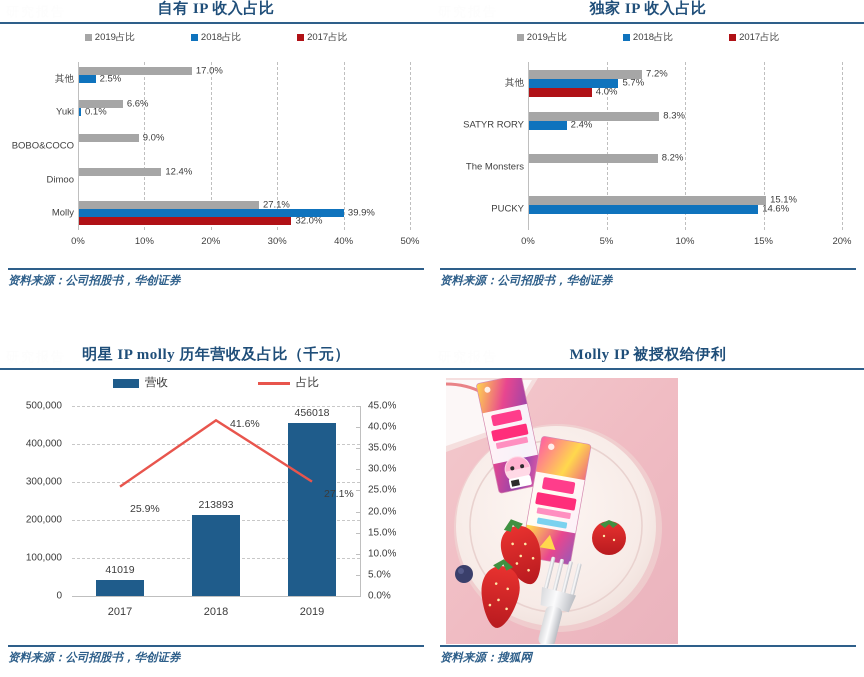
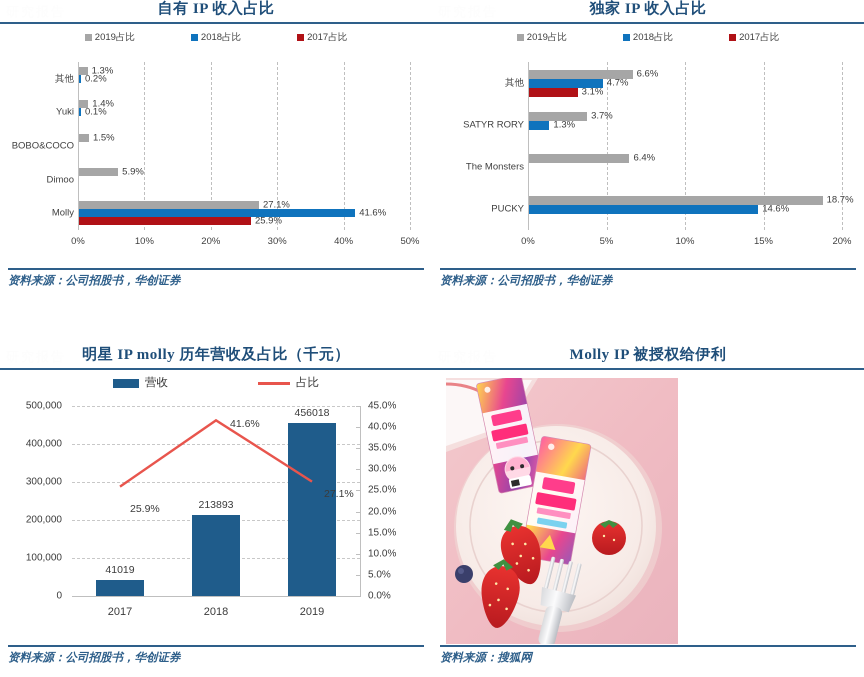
自有 IP 收入占比/2018占比/Molly: 39.9% -> 41.6%
自有 IP 收入占比/2017占比/Molly: 32.0% -> 25.9%
自有 IP 收入占比/2019占比/Dimoo: 12.4% -> 5.9%
自有 IP 收入占比/2019占比/BOBO&COCO: 9.0% -> 1.5%
自有 IP 收入占比/2019占比/Yuki: 6.6% -> 1.4%
自有 IP 收入占比/2019占比/其他: 17.0% -> 1.3%
自有 IP 收入占比/2018占比/其他: 2.5% -> 0.2%
独家 IP 收入占比/2019占比/PUCKY: 15.1% -> 18.7%
独家 IP 收入占比/2019占比/The Monsters: 8.2% -> 6.4%
独家 IP 收入占比/2019占比/SATYR RORY: 8.3% -> 3.7%
独家 IP 收入占比/2018占比/SATYR RORY: 2.4% -> 1.3%
独家 IP 收入占比/2019占比/其他: 7.2% -> 6.6%
独家 IP 收入占比/2018占比/其他: 5.7% -> 4.7%
独家 IP 收入占比/2017占比/其他: 4.0% -> 3.1%
